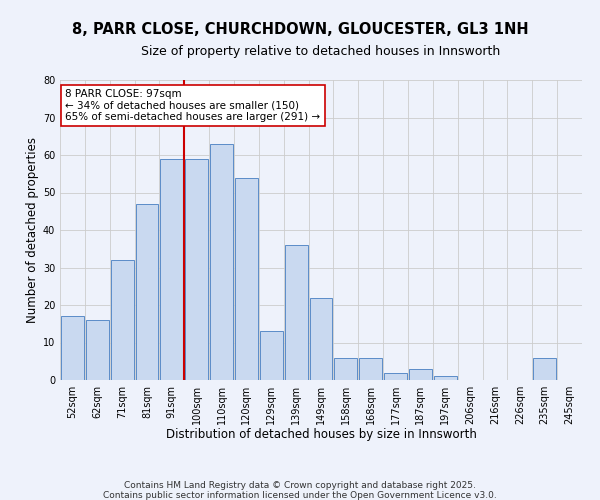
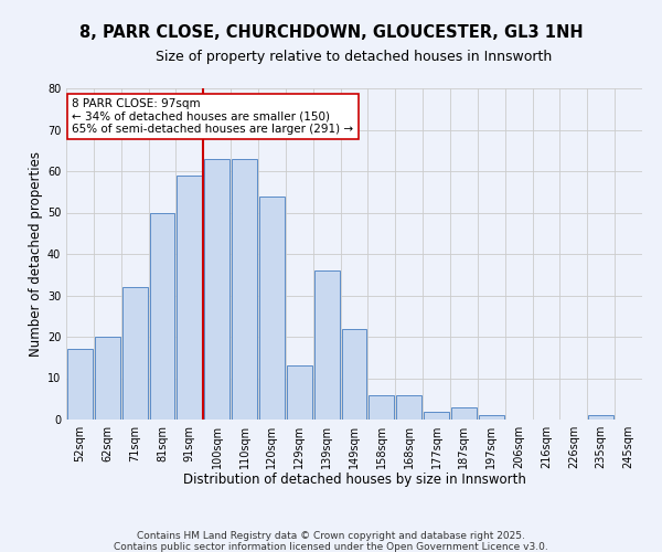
62sqm: 16 -> 20
81sqm: 47 -> 50
100sqm: 59 -> 63
235sqm: 6 -> 1
